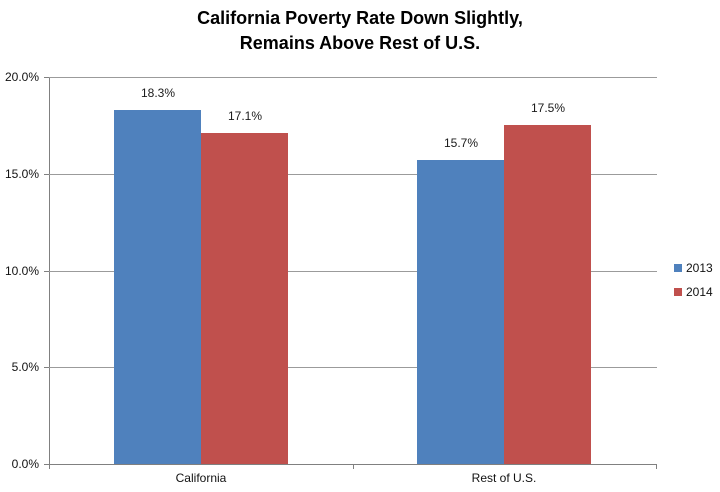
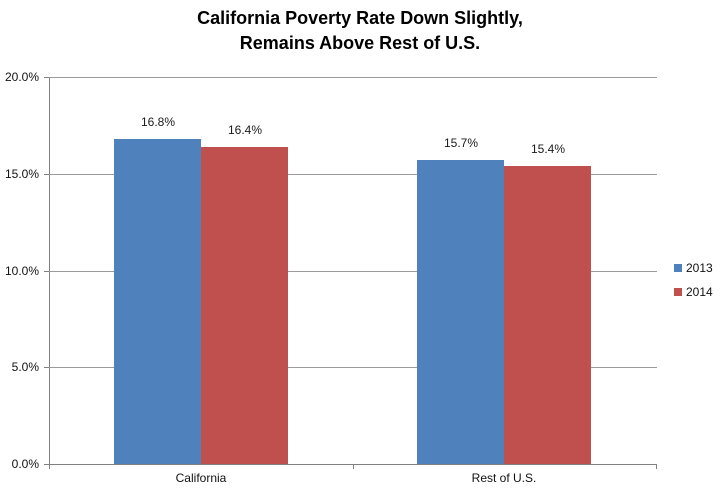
2013/California: 18.3% -> 16.8%
2014/California: 17.1% -> 16.4%
2014/Rest of U.S.: 17.5% -> 15.4%
